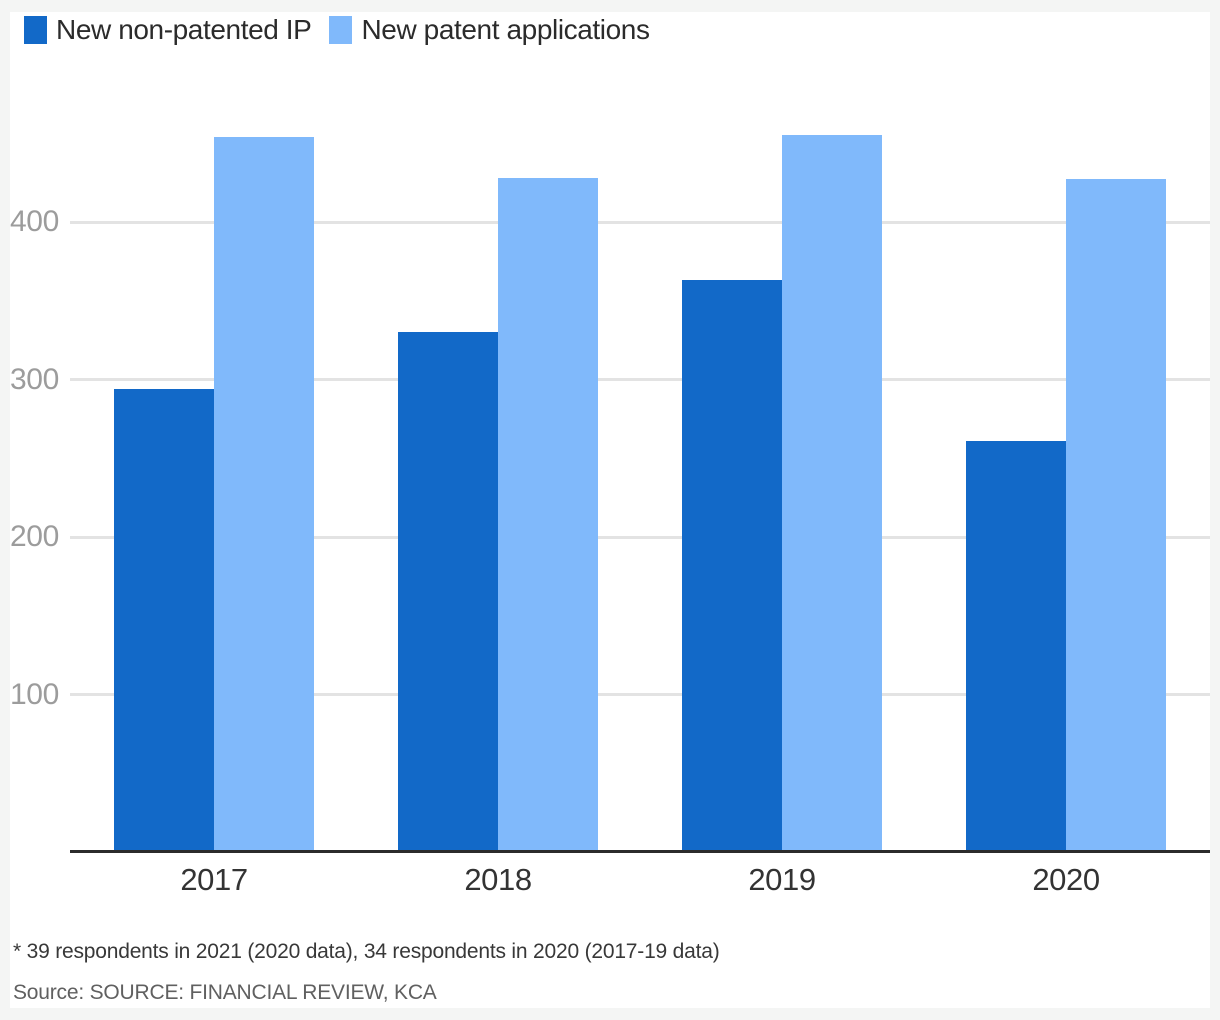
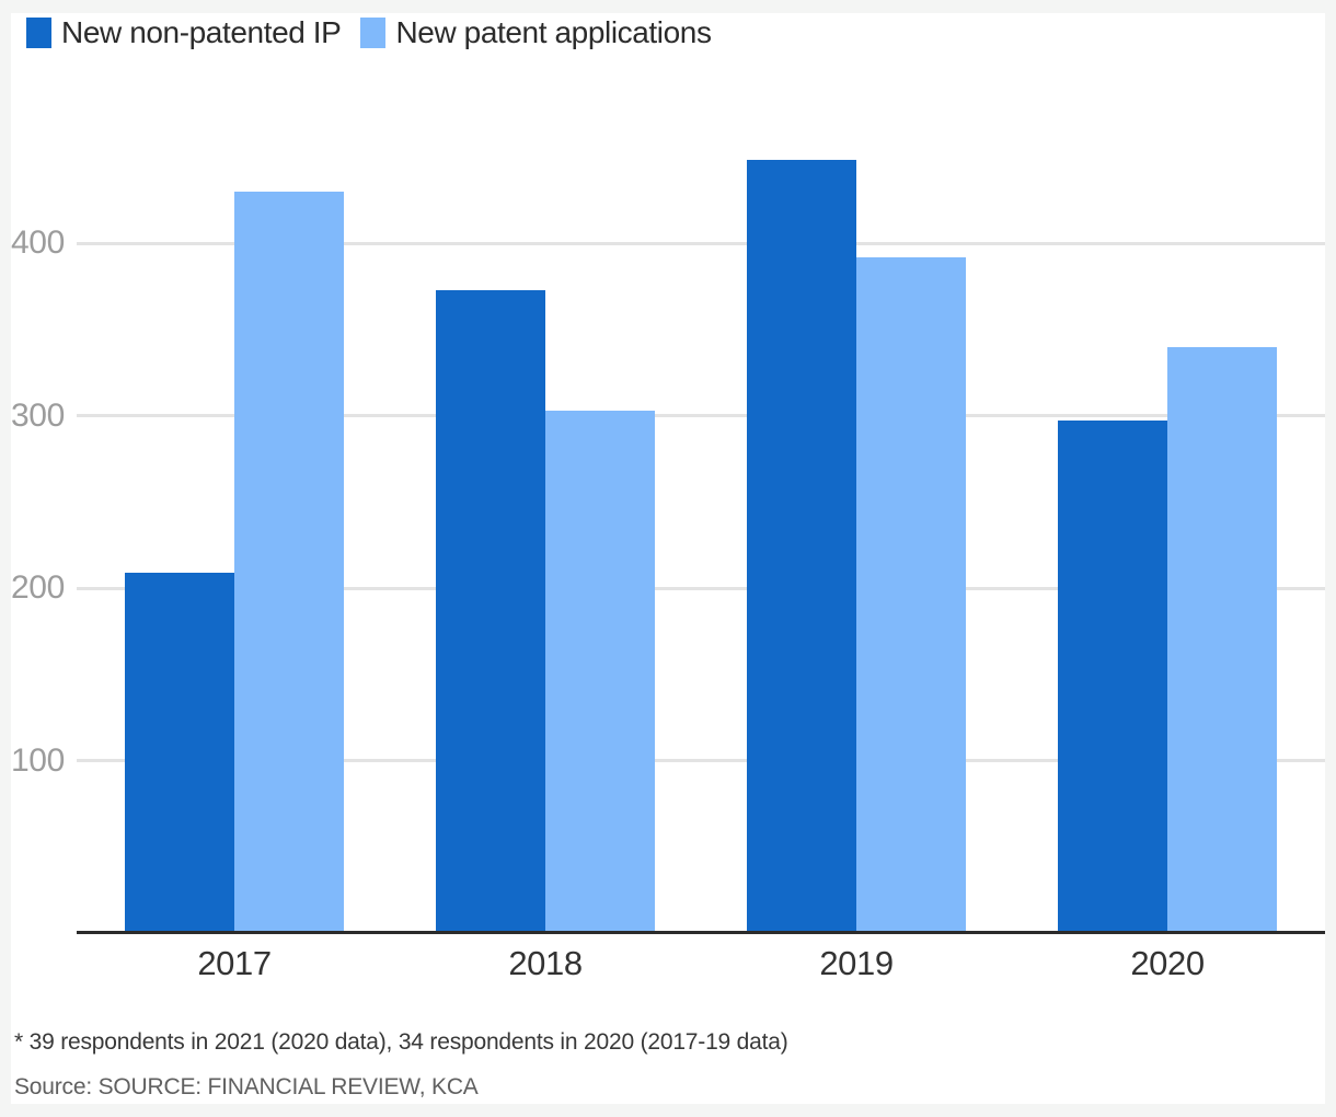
New non-patented IP/2017: 294 -> 209
New patent applications/2017: 454 -> 430
New non-patented IP/2018: 330 -> 373
New patent applications/2018: 428 -> 303
New non-patented IP/2019: 363 -> 448
New patent applications/2019: 455 -> 392
New non-patented IP/2020: 261 -> 297
New patent applications/2020: 427 -> 340
